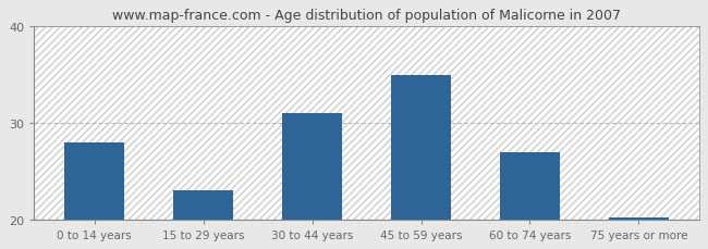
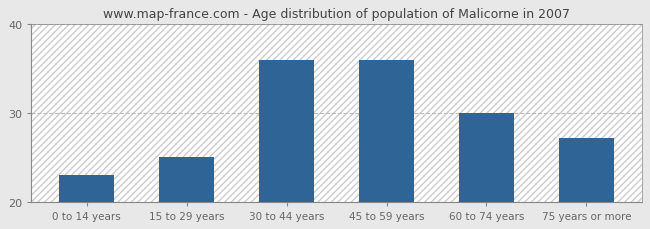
0 to 14 years: 28.0 -> 23.0
15 to 29 years: 23.0 -> 25.0
30 to 44 years: 31.0 -> 36.0
45 to 59 years: 35.0 -> 36.0
60 to 74 years: 27.0 -> 30.0
75 years or more: 20.1 -> 27.2
